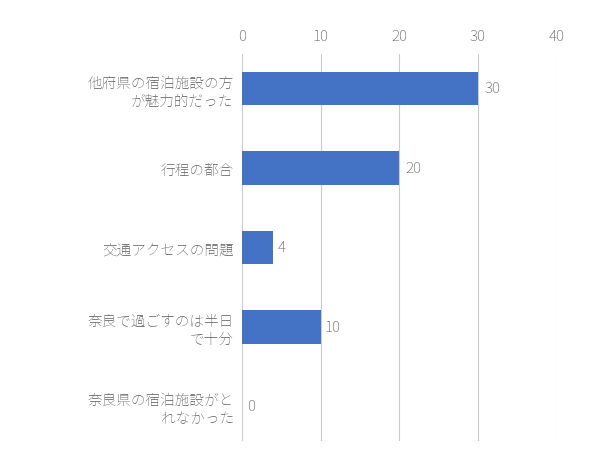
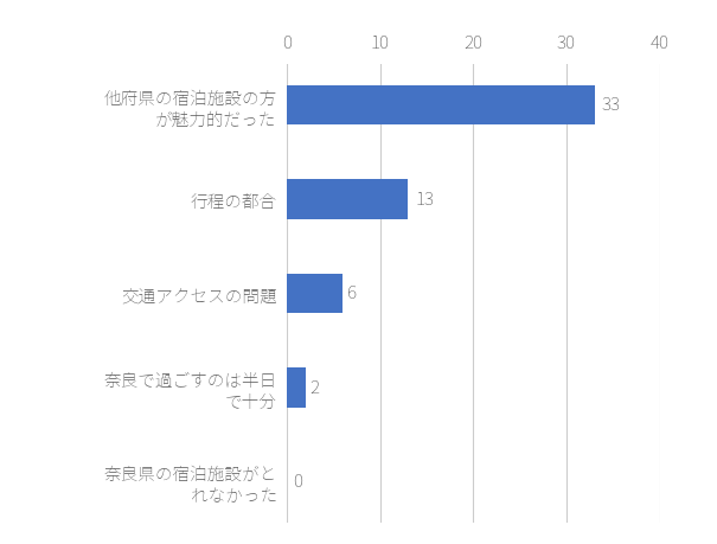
他府県の宿泊施設の方 が魅力的だった: 30 -> 33
行程の都合: 20 -> 13
交通アクセスの問題: 4 -> 6
奈良で過ごすのは半日 で十分: 10 -> 2
